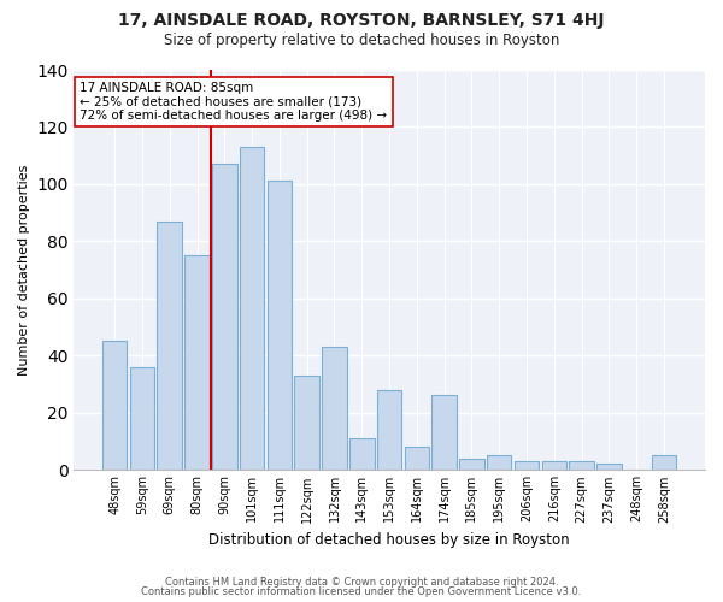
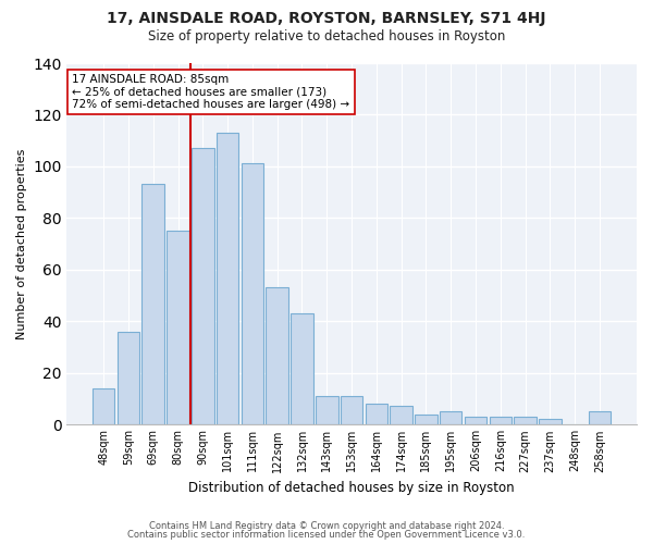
48sqm: 45 -> 14
69sqm: 87 -> 93
122sqm: 33 -> 53
153sqm: 28 -> 11
174sqm: 26 -> 7
